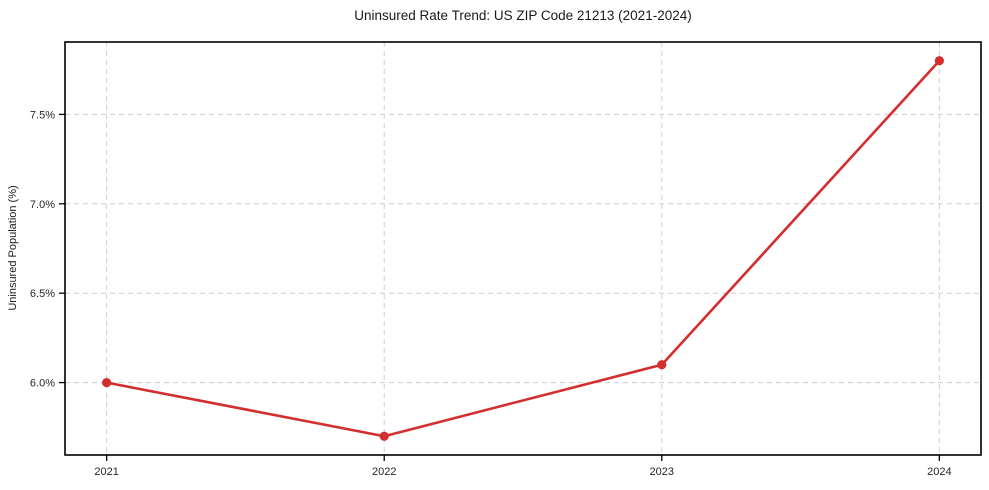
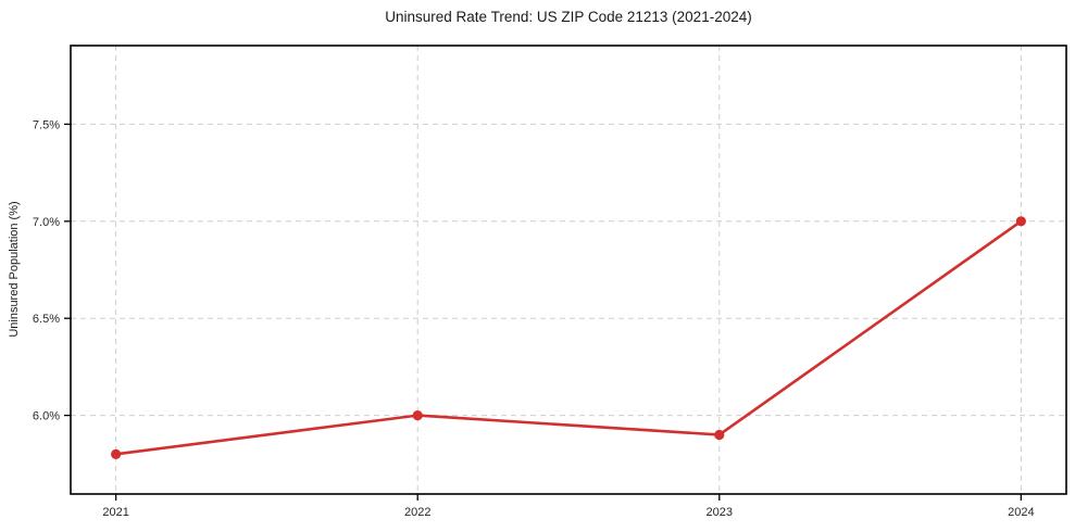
2021: 6.0% -> 5.8%
2022: 5.7% -> 6.0%
2023: 6.1% -> 5.9%
2024: 7.8% -> 7.0%
